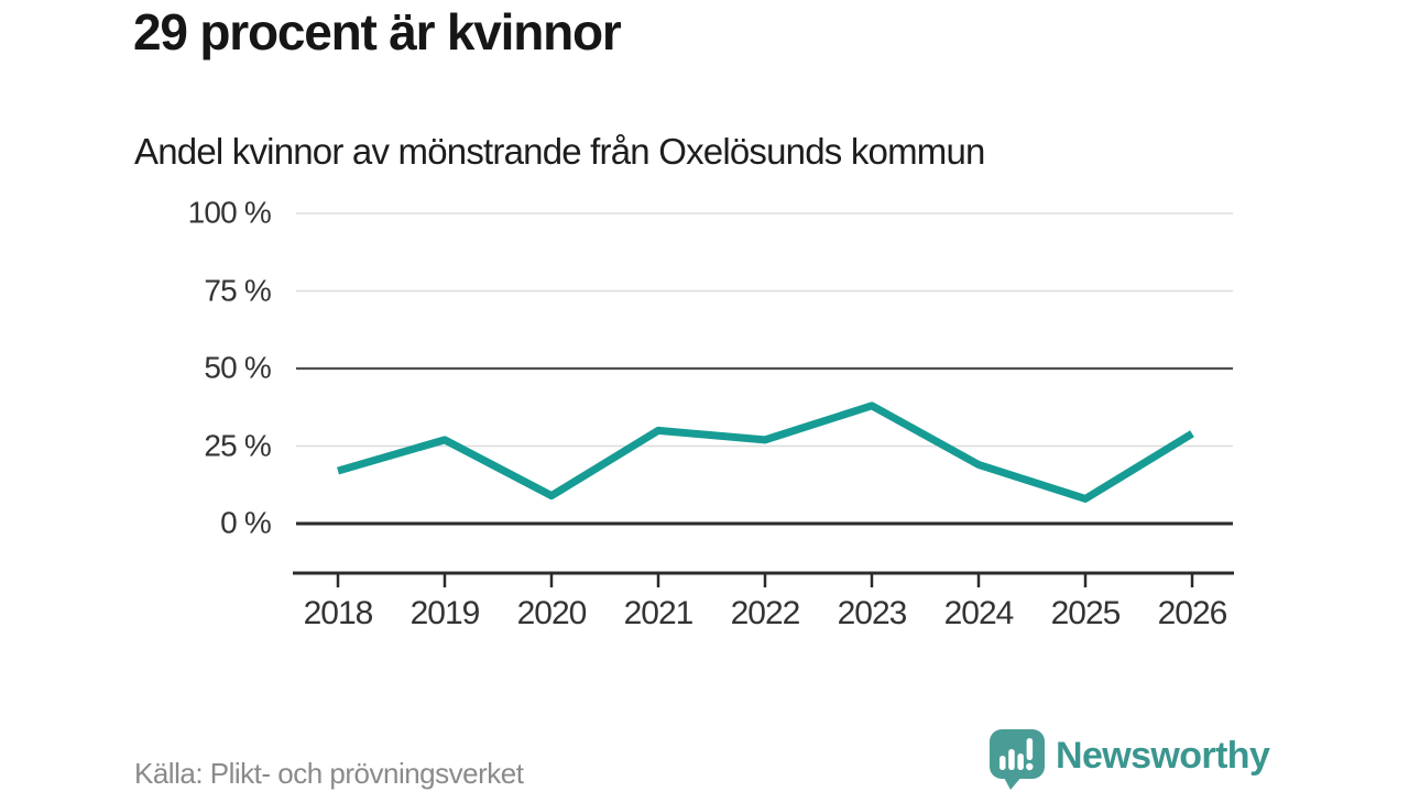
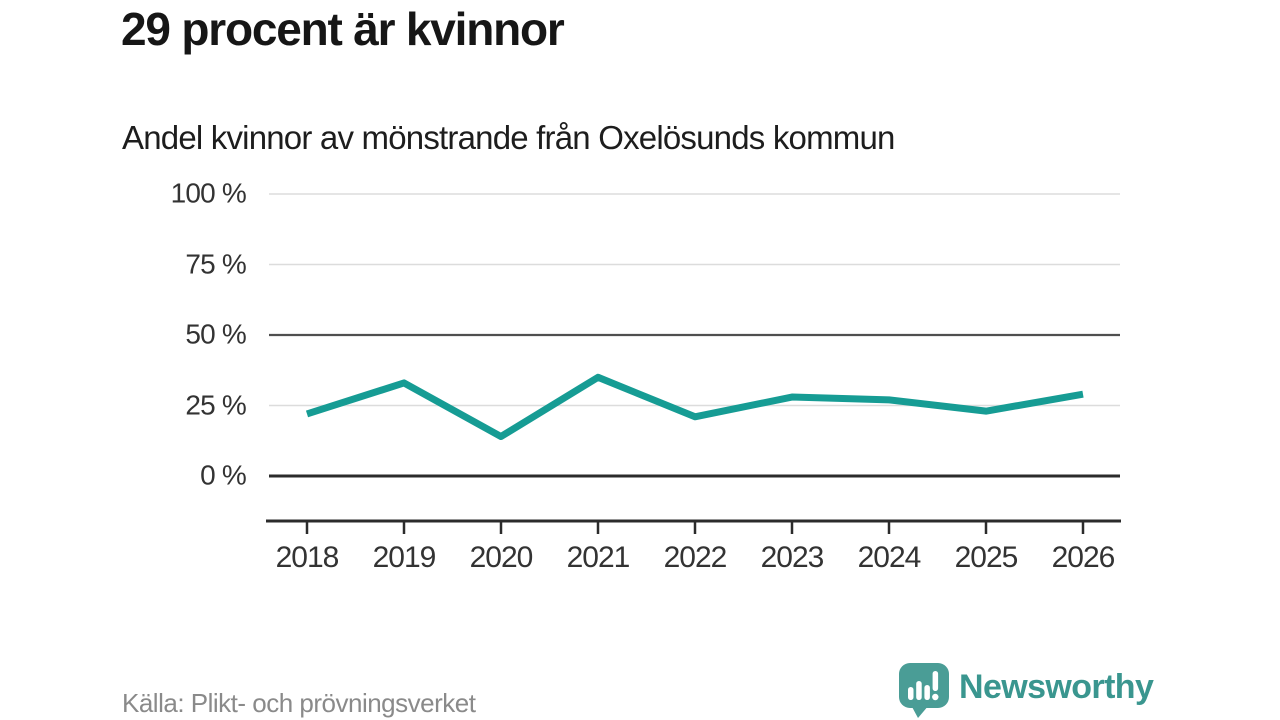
2018: 17% -> 22%
2019: 27% -> 33%
2020: 9% -> 14%
2021: 30% -> 35%
2022: 27% -> 21%
2023: 38% -> 28%
2024: 19% -> 27%
2025: 8% -> 23%
